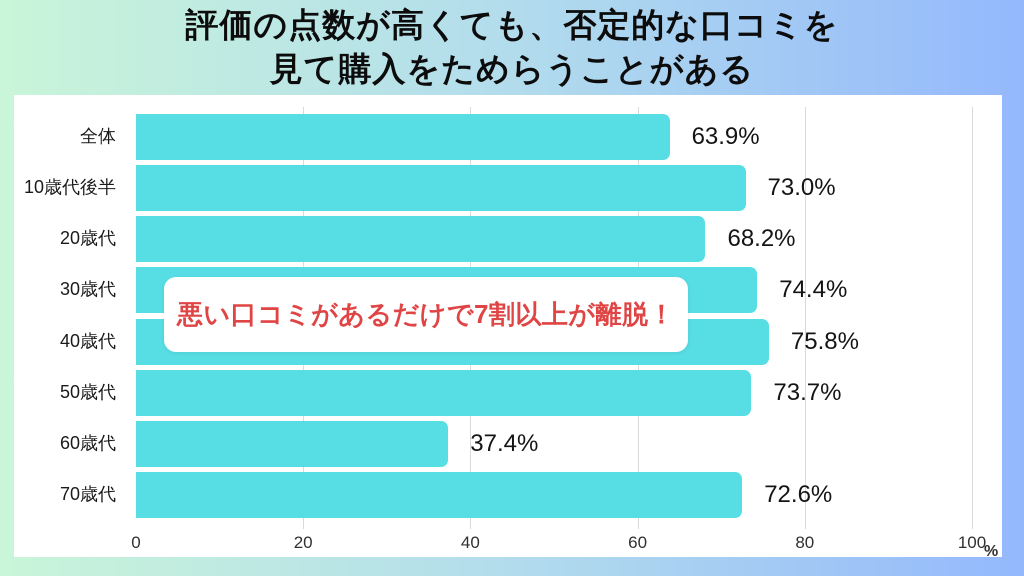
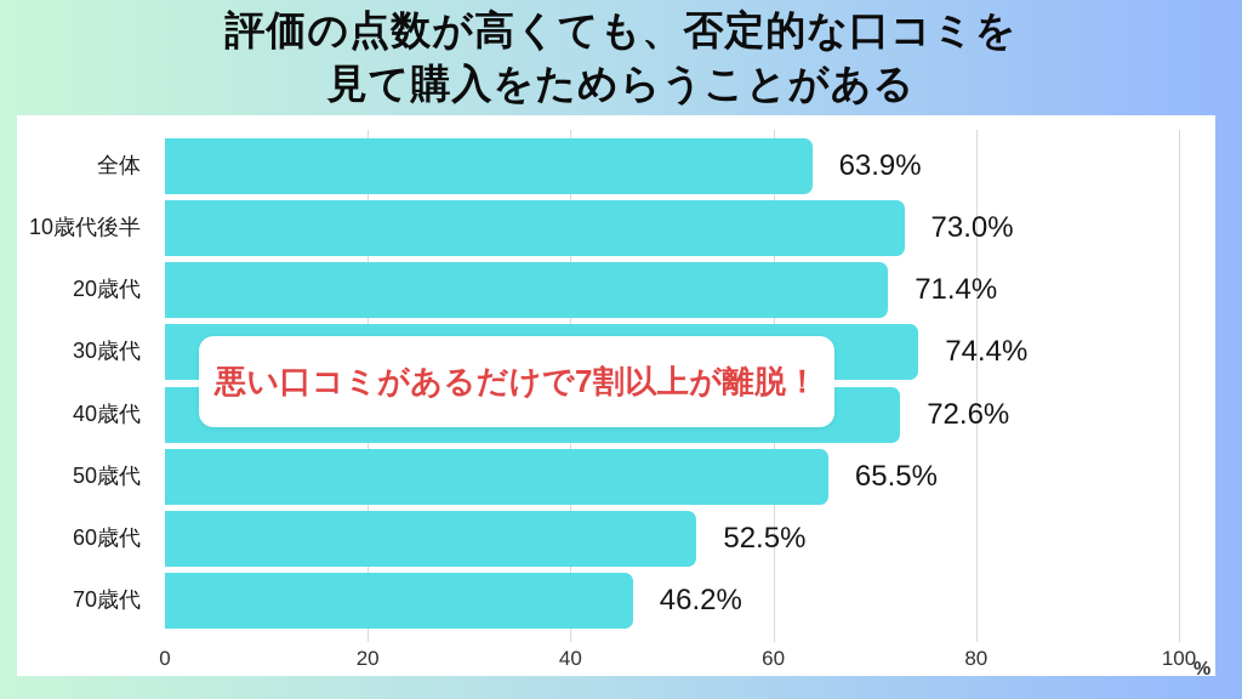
20歳代: 68.2% -> 71.4%
40歳代: 75.8% -> 72.6%
50歳代: 73.7% -> 65.5%
60歳代: 37.4% -> 52.5%
70歳代: 72.6% -> 46.2%
